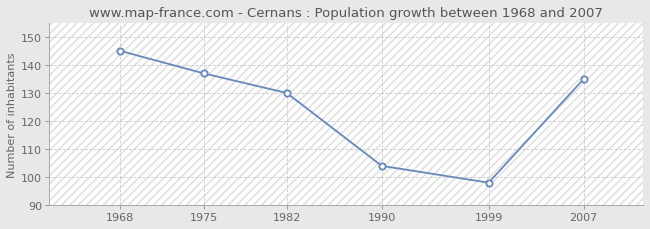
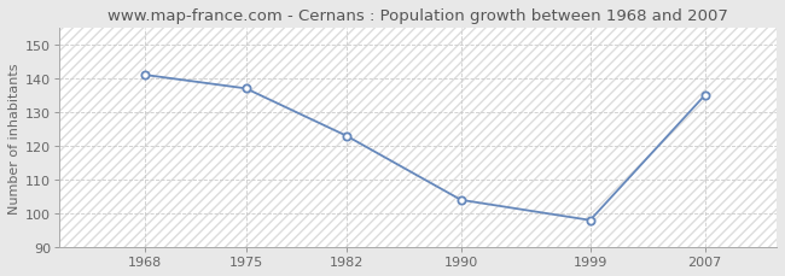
1968: 145 -> 141
1982: 130 -> 123
